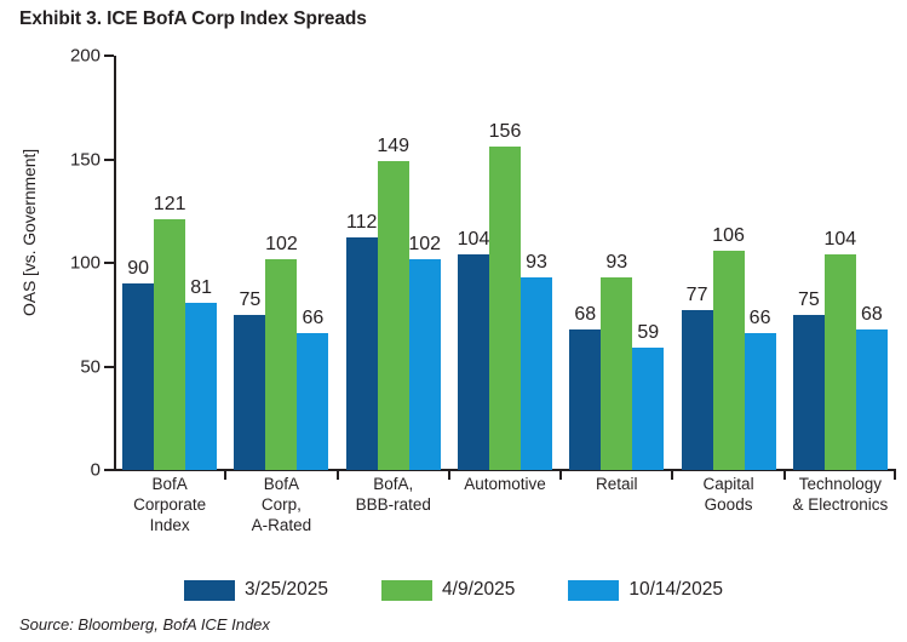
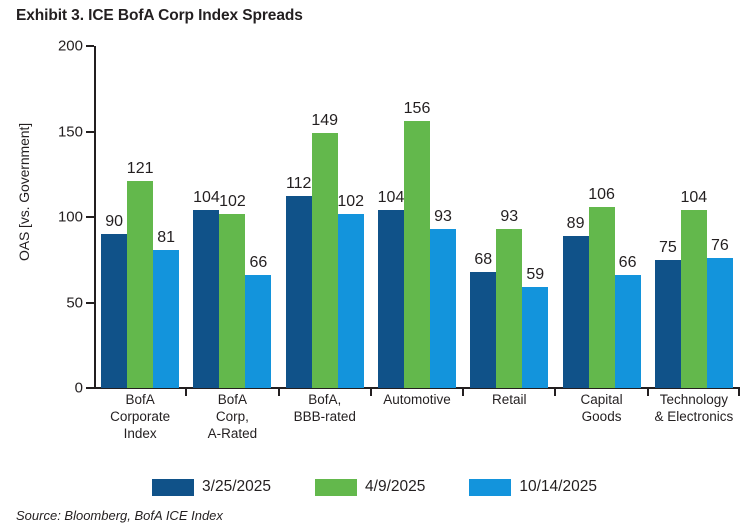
3/25/2025/BofA Corp, A-Rated: 75 -> 104
3/25/2025/Capital Goods: 77 -> 89
10/14/2025/Technology & Electronics: 68 -> 76
